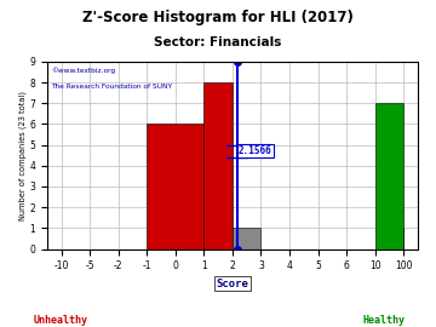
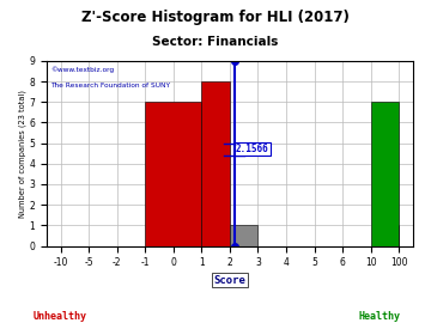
0: 6 -> 7
